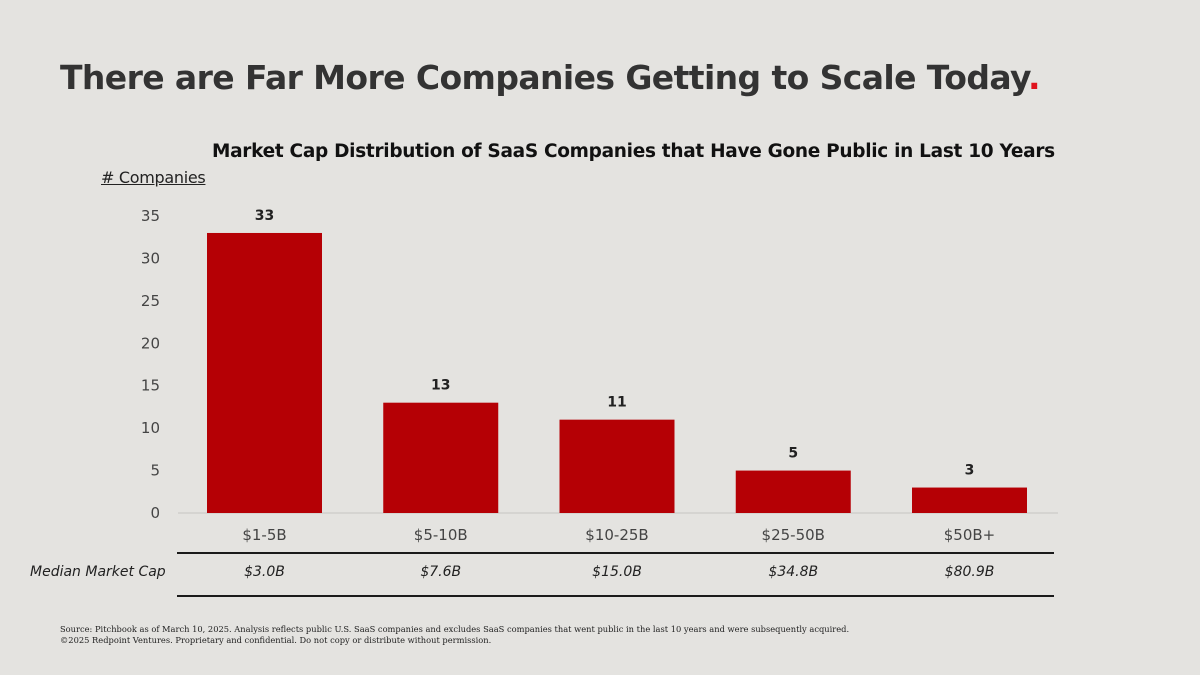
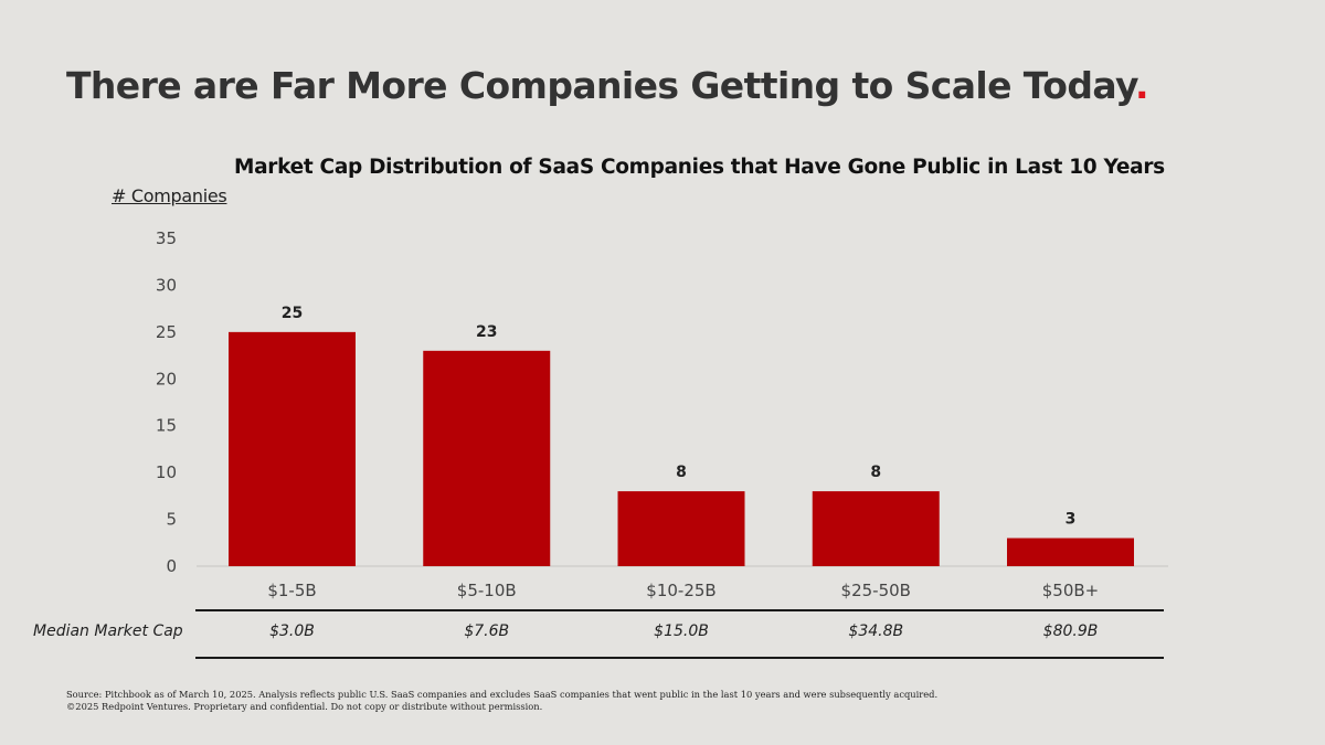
$1-5B: 33 -> 25
$5-10B: 13 -> 23
$10-25B: 11 -> 8
$25-50B: 5 -> 8
